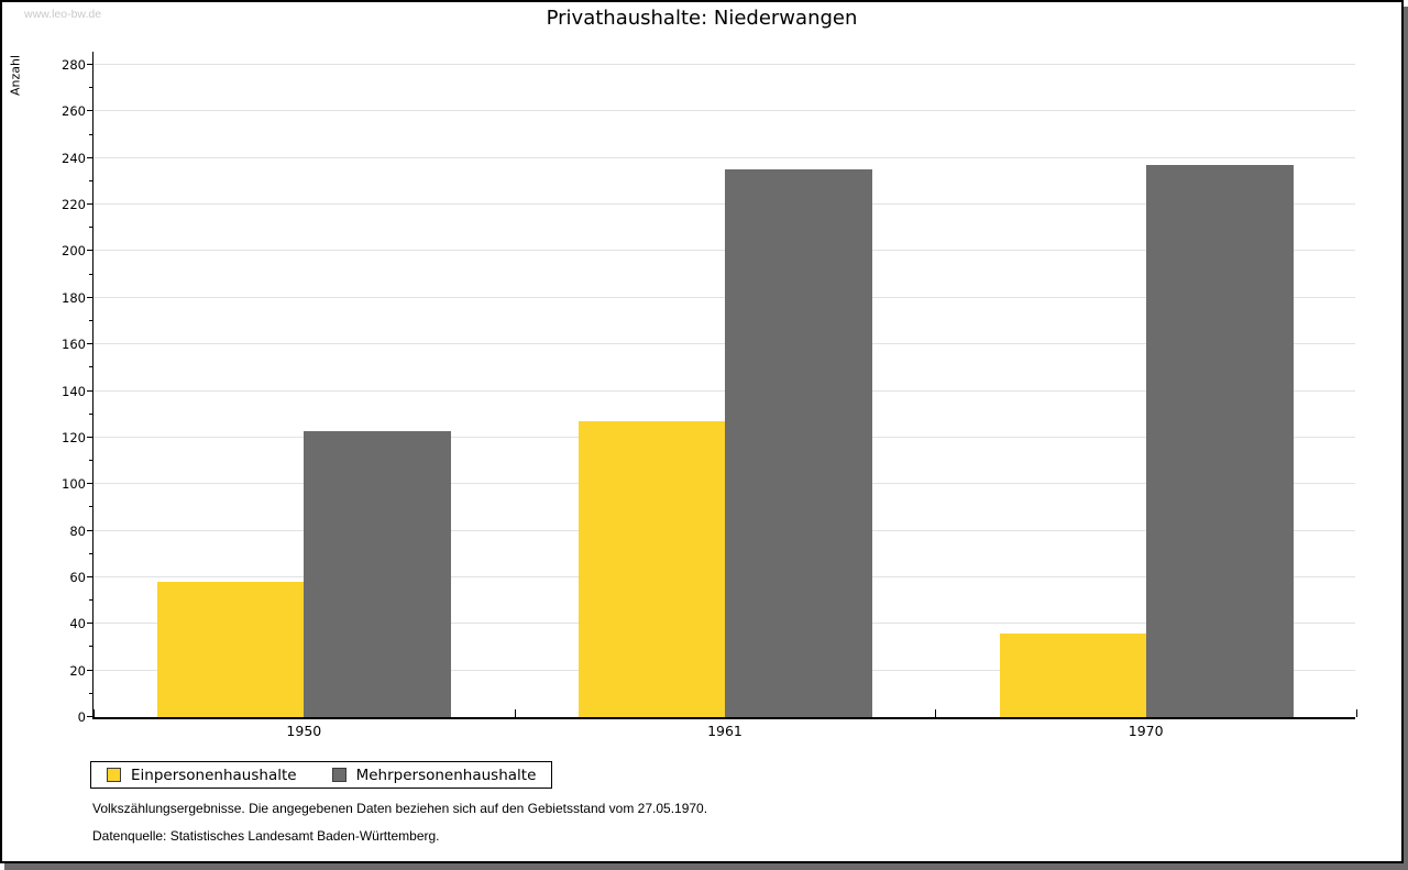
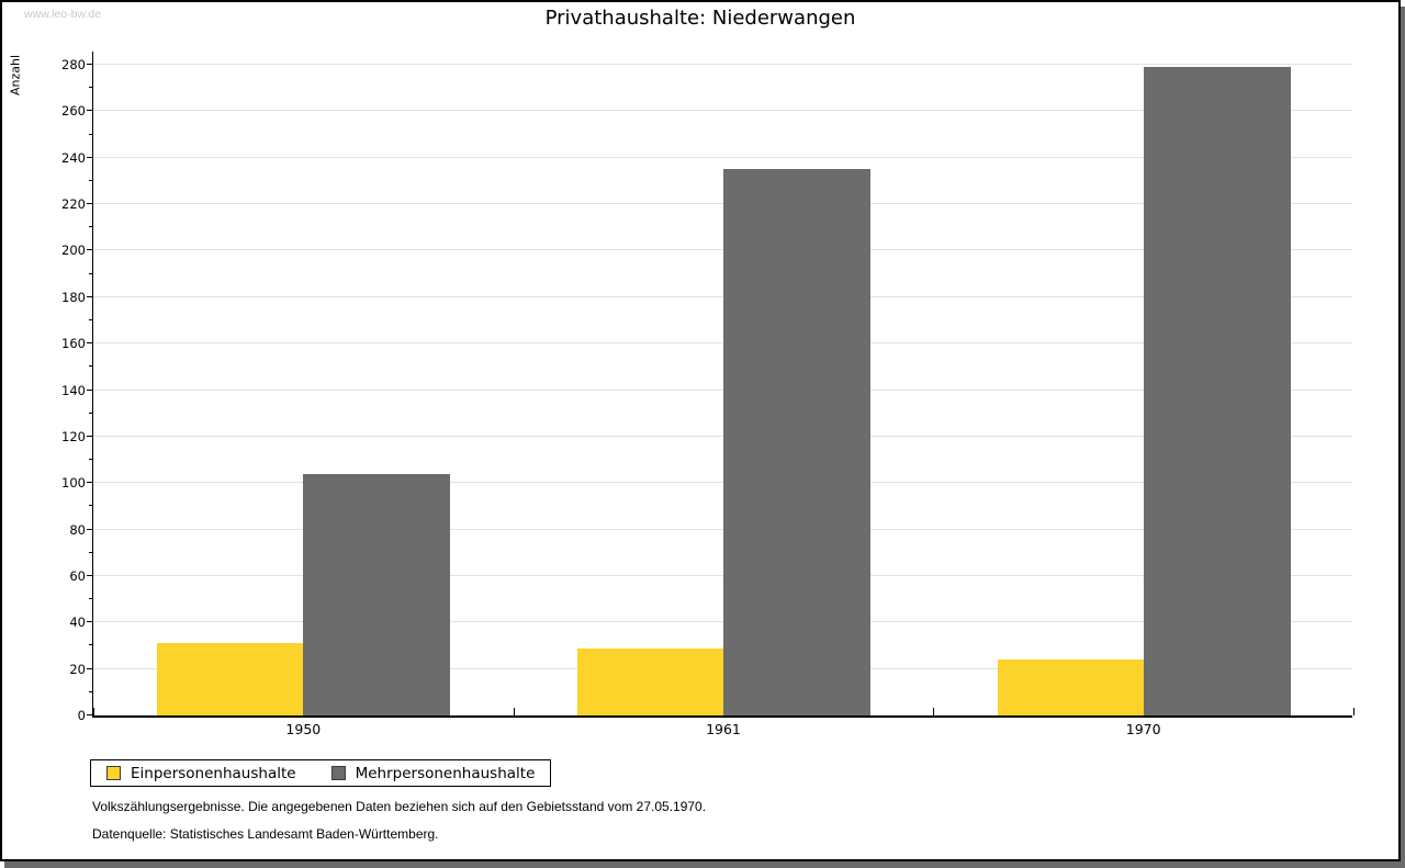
Einpersonenhaushalte/1950: 58 -> 31
Mehrpersonenhaushalte/1950: 123 -> 104
Einpersonenhaushalte/1961: 127 -> 29
Einpersonenhaushalte/1970: 36 -> 24
Mehrpersonenhaushalte/1970: 237 -> 279
